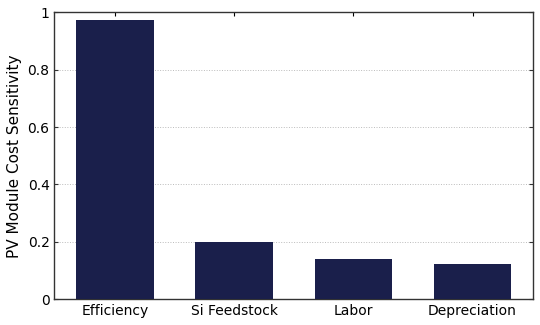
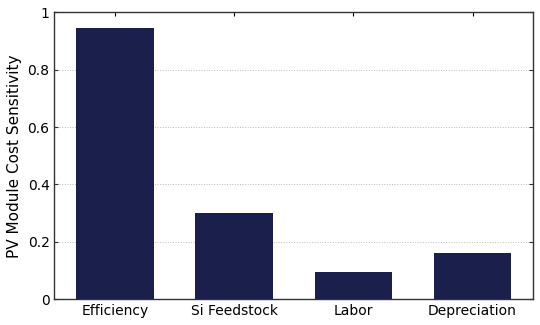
Efficiency: 0.975 -> 0.945
Si Feedstock: 0.200 -> 0.300
Labor: 0.140 -> 0.095
Depreciation: 0.122 -> 0.160
